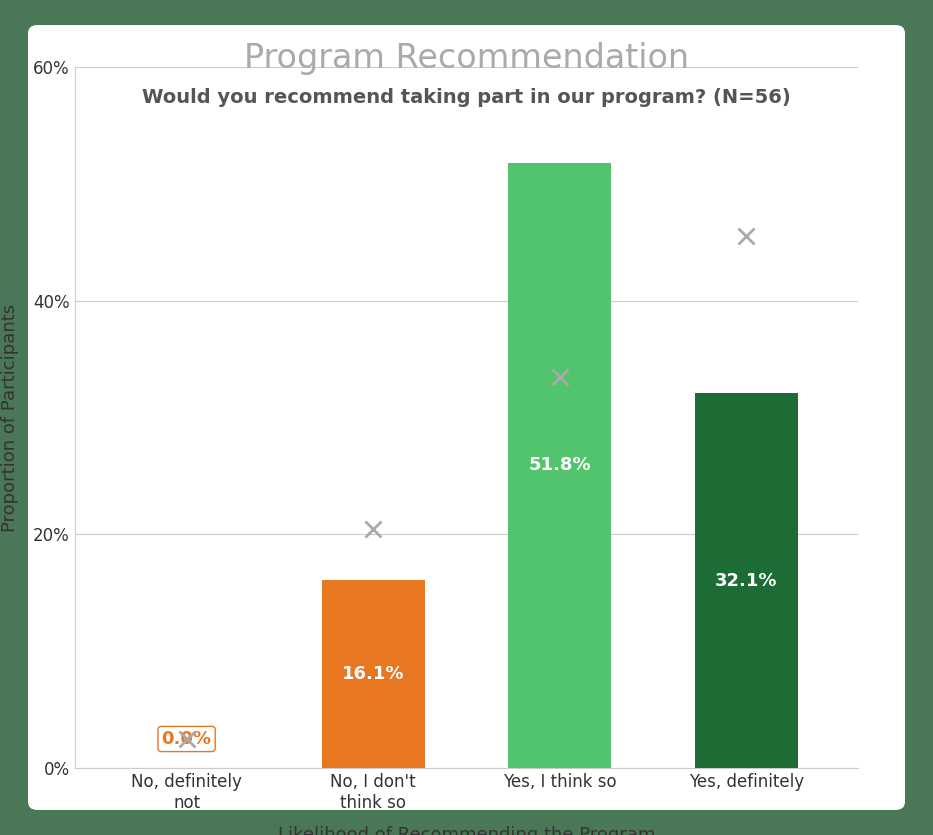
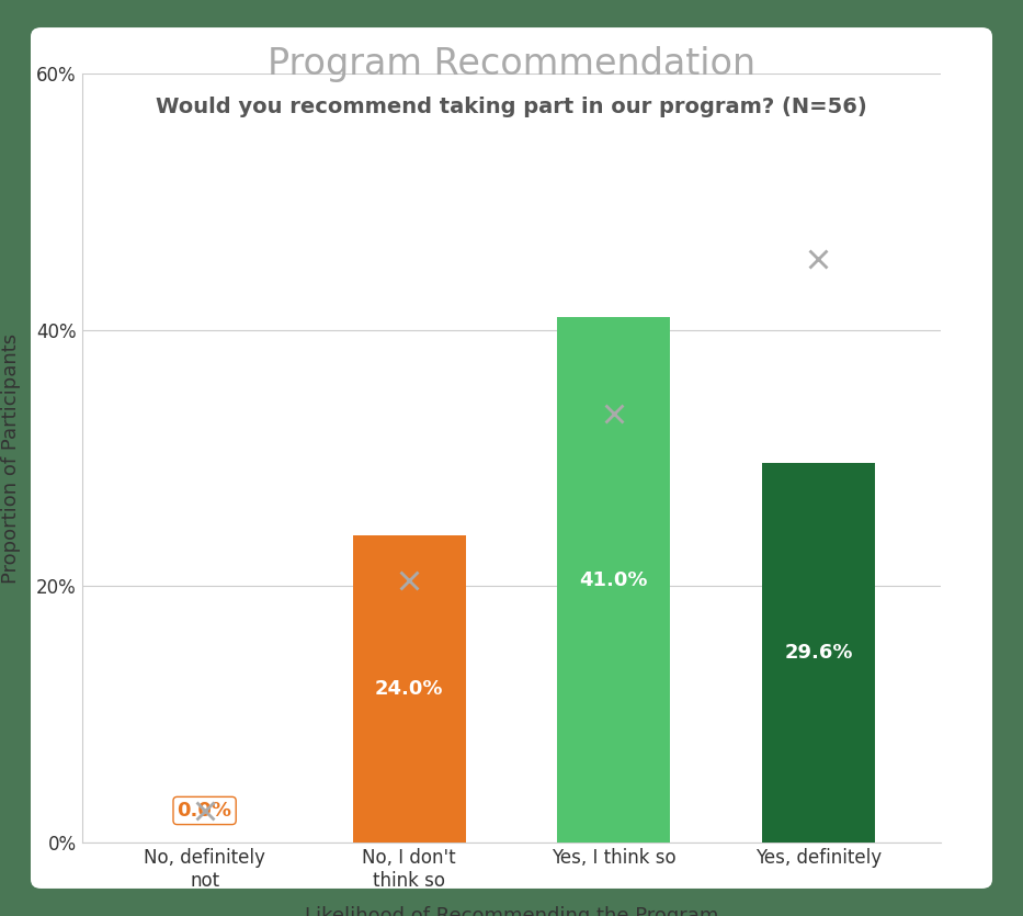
No, I don't think so: 16.1% -> 24.0%
Yes, I think so: 51.8% -> 41.0%
Yes, definitely: 32.1% -> 29.6%
